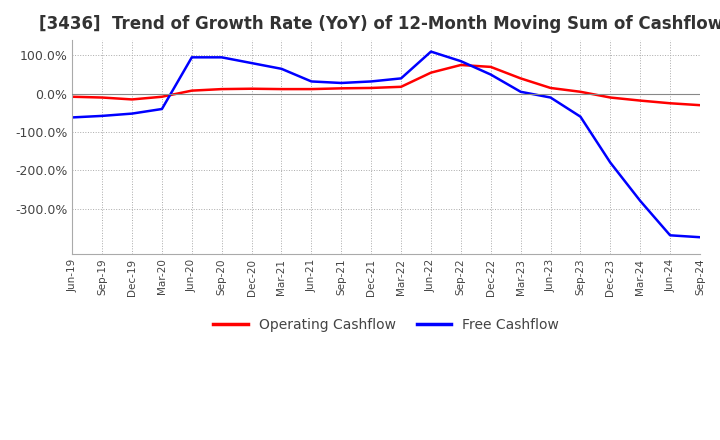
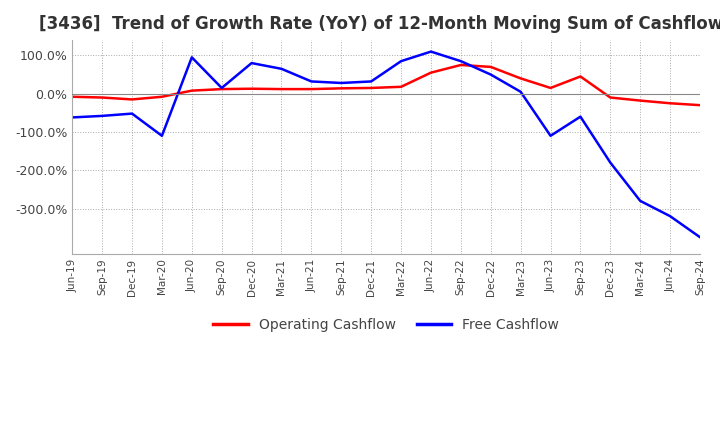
Free Cashflow/Mar-20: -40% -> -110%
Free Cashflow/Sep-20: 95% -> 15%
Free Cashflow/Mar-22: 40% -> 85%
Free Cashflow/Jun-23: -10% -> -110%
Operating Cashflow/Sep-23: 5% -> 45%
Free Cashflow/Jun-24: -370% -> -320%
